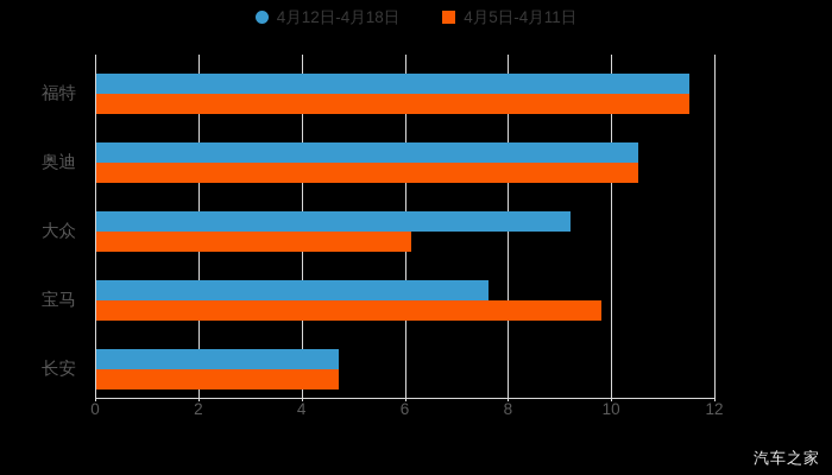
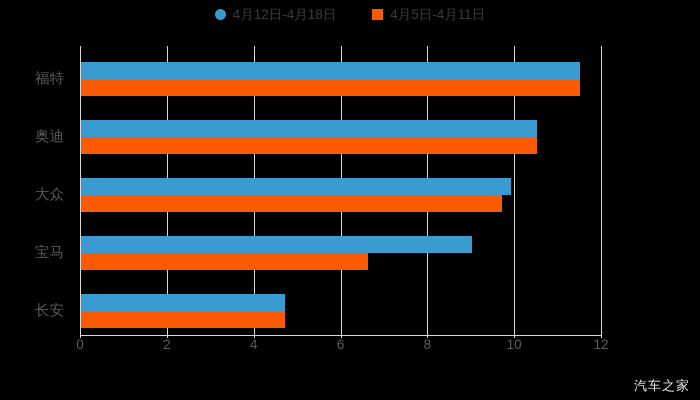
4月12日-4月18日/大众: 9.2 -> 9.9
4月5日-4月11日/大众: 6.1 -> 9.7
4月12日-4月18日/宝马: 7.6 -> 9.0
4月5日-4月11日/宝马: 9.8 -> 6.6
